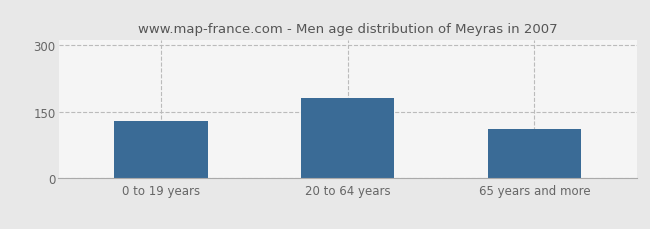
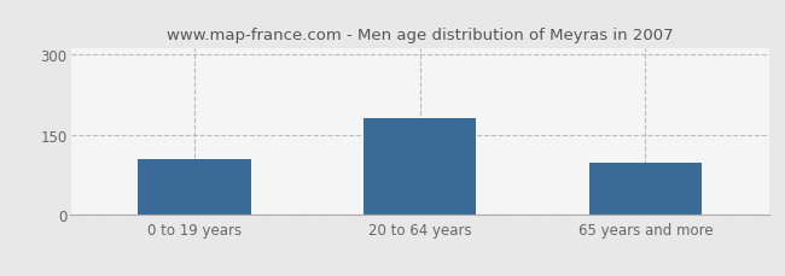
0 to 19 years: 130 -> 105
65 years and more: 110 -> 98
